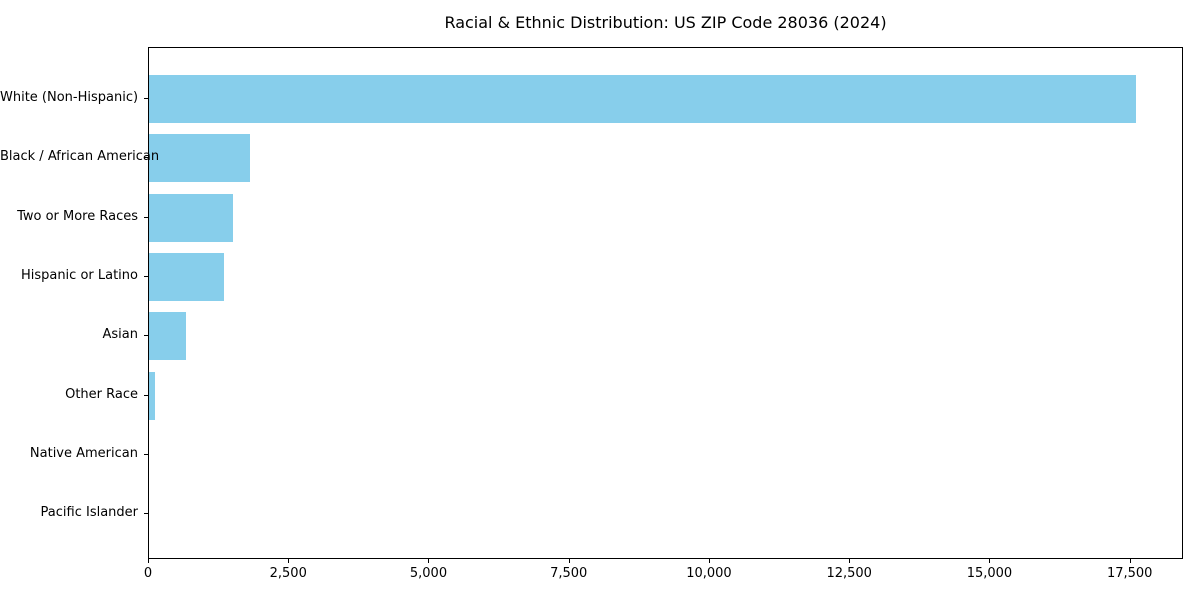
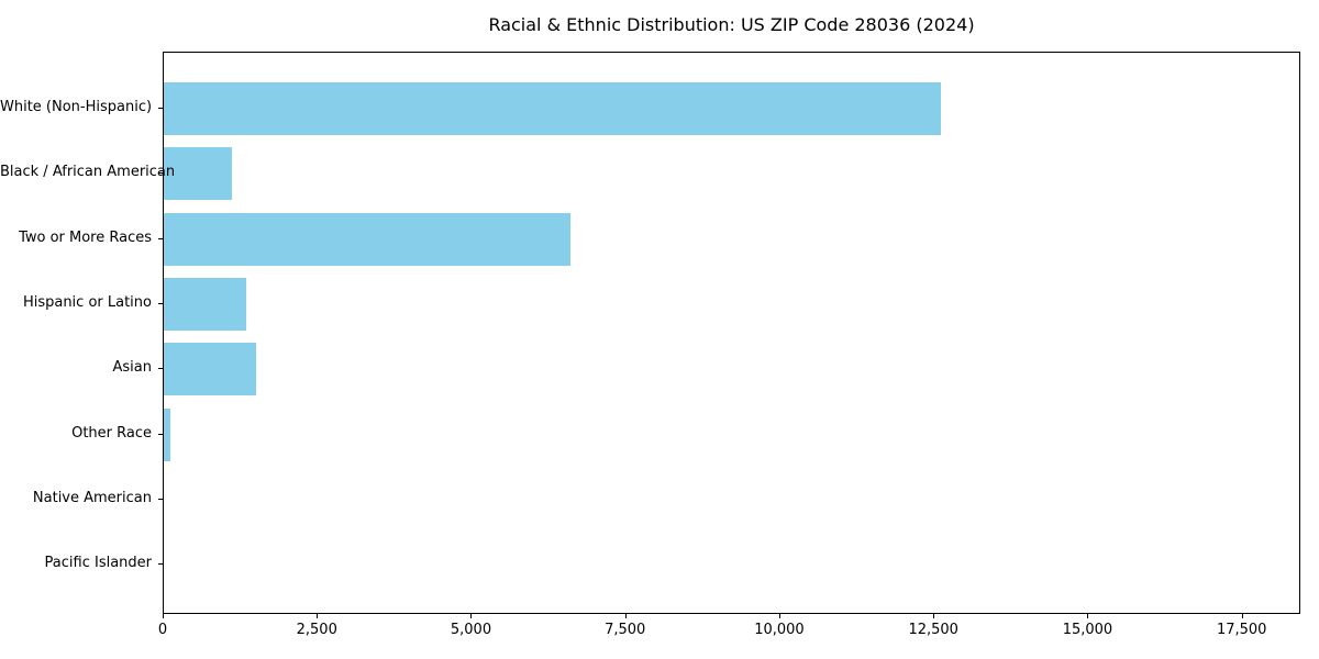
White (Non-Hispanic): 17600 -> 12600
Black / African American: 1800 -> 1100
Two or More Races: 1500 -> 6600
Asian: 700 -> 1500
